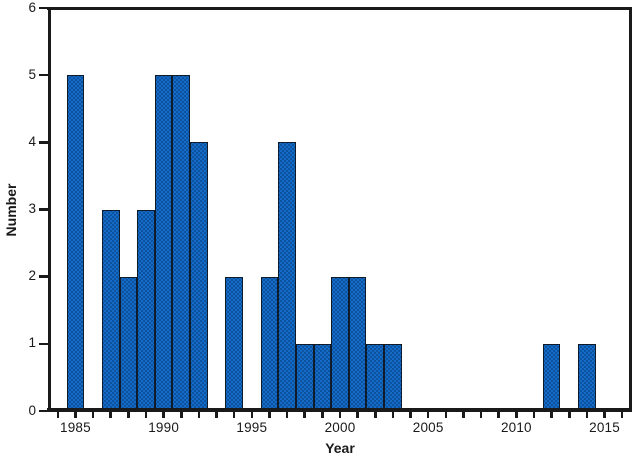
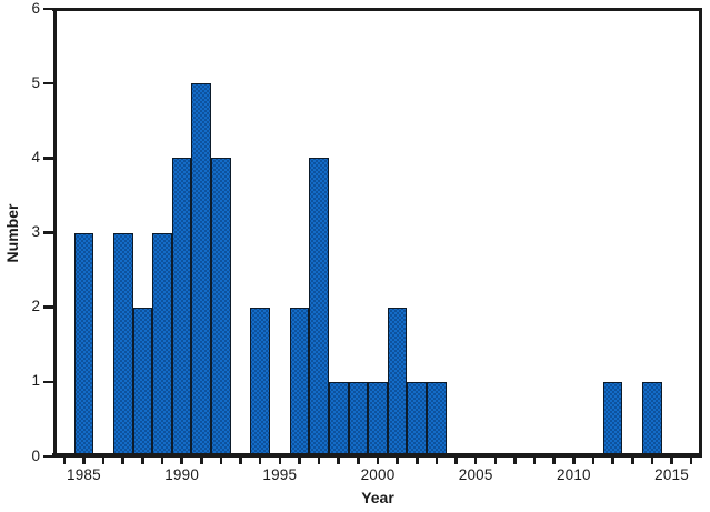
1985: 5 -> 3
1990: 5 -> 4
2000: 2 -> 1
